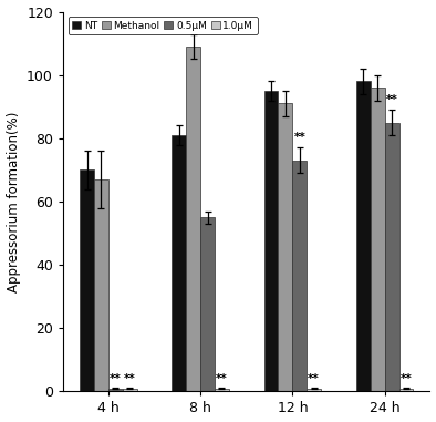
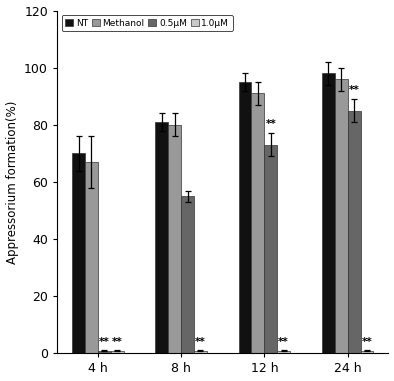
Methanol/8 h: 109 -> 80
